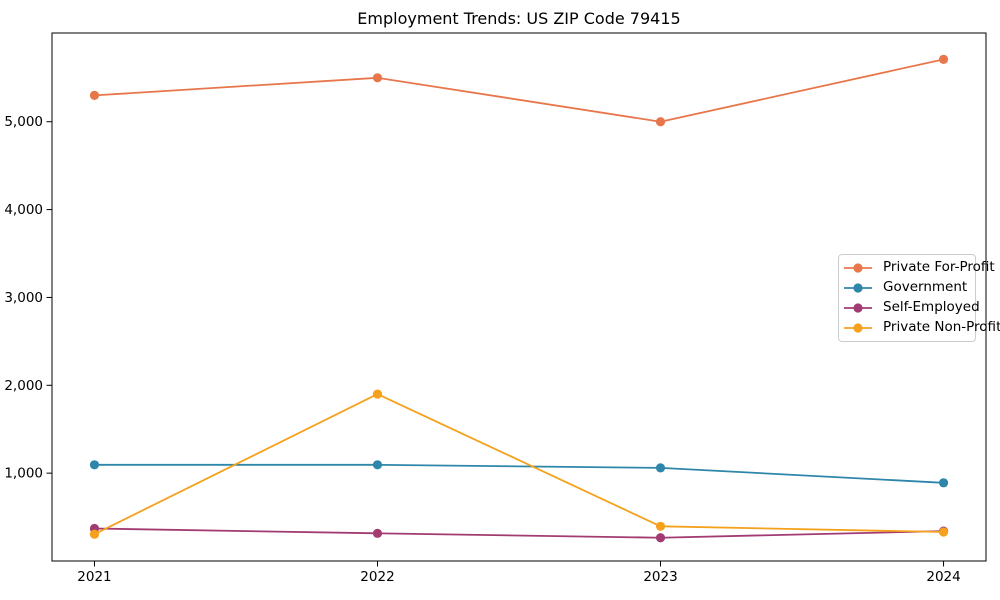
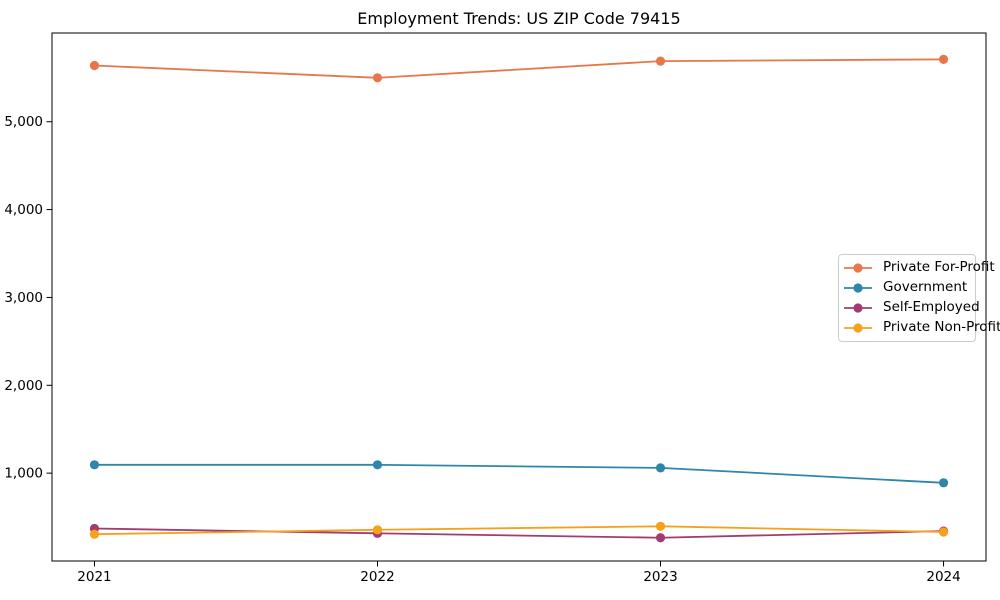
Private For-Profit/2021: 5300 -> 5600
Private Non-Profit/2022: 1900 -> 400
Private For-Profit/2023: 5000 -> 5700
